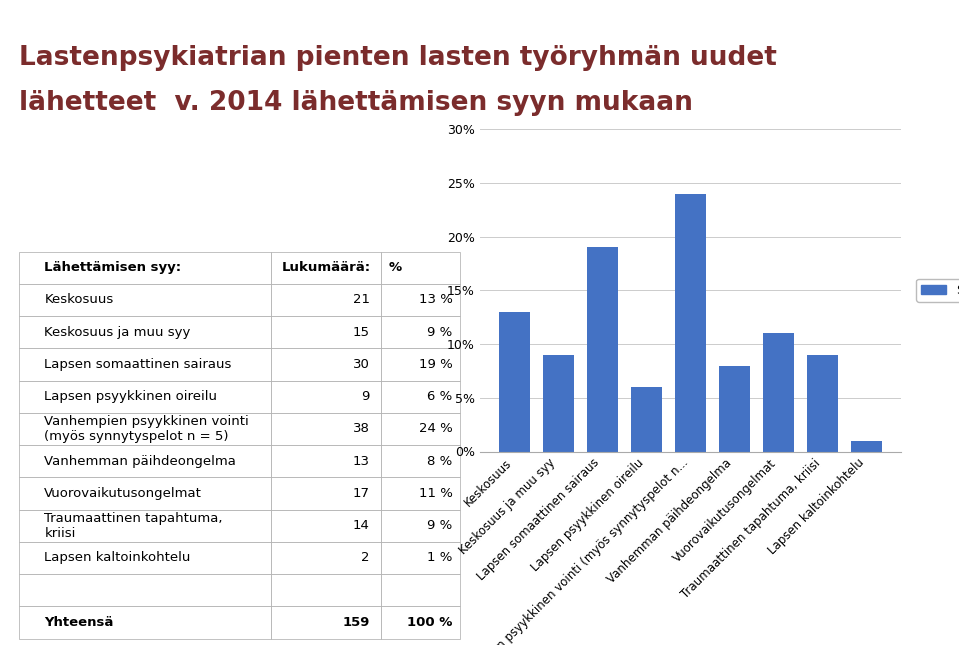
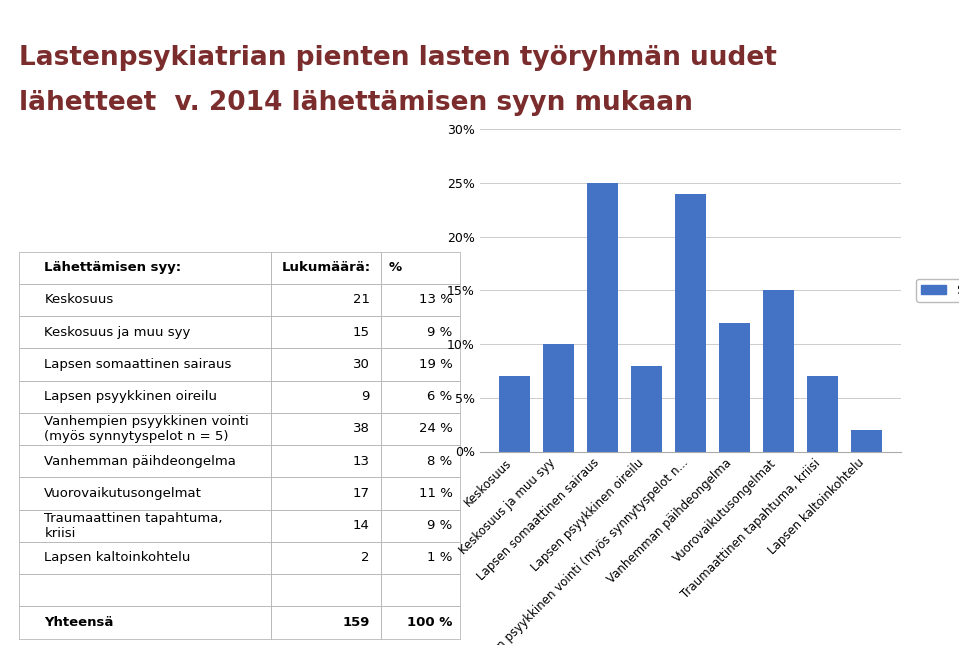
Keskosuus: 13% -> 7%
Keskosuus ja muu syy: 9% -> 10%
Lapsen somaattinen sairaus: 19% -> 25%
Lapsen psyykkinen oireilu: 6% -> 8%
Vanhemman päihdeongelma: 8% -> 12%
Vuorovaikutusongelmat: 11% -> 15%
Traumaattinen tapahtuma, kriisi: 9% -> 7%
Lapsen kaltoinkohtelu: 1% -> 2%
